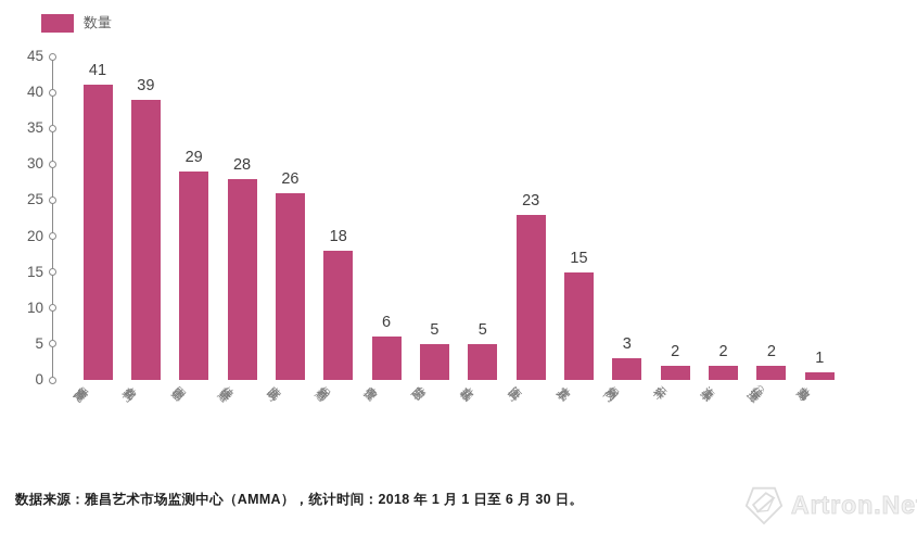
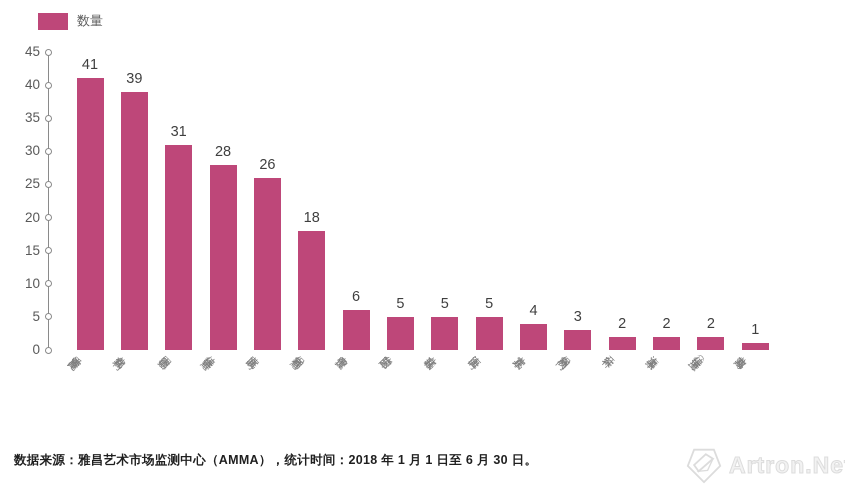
中国嘉德: 29 -> 31
上海匡时: 23 -> 5
北京东正: 15 -> 4
